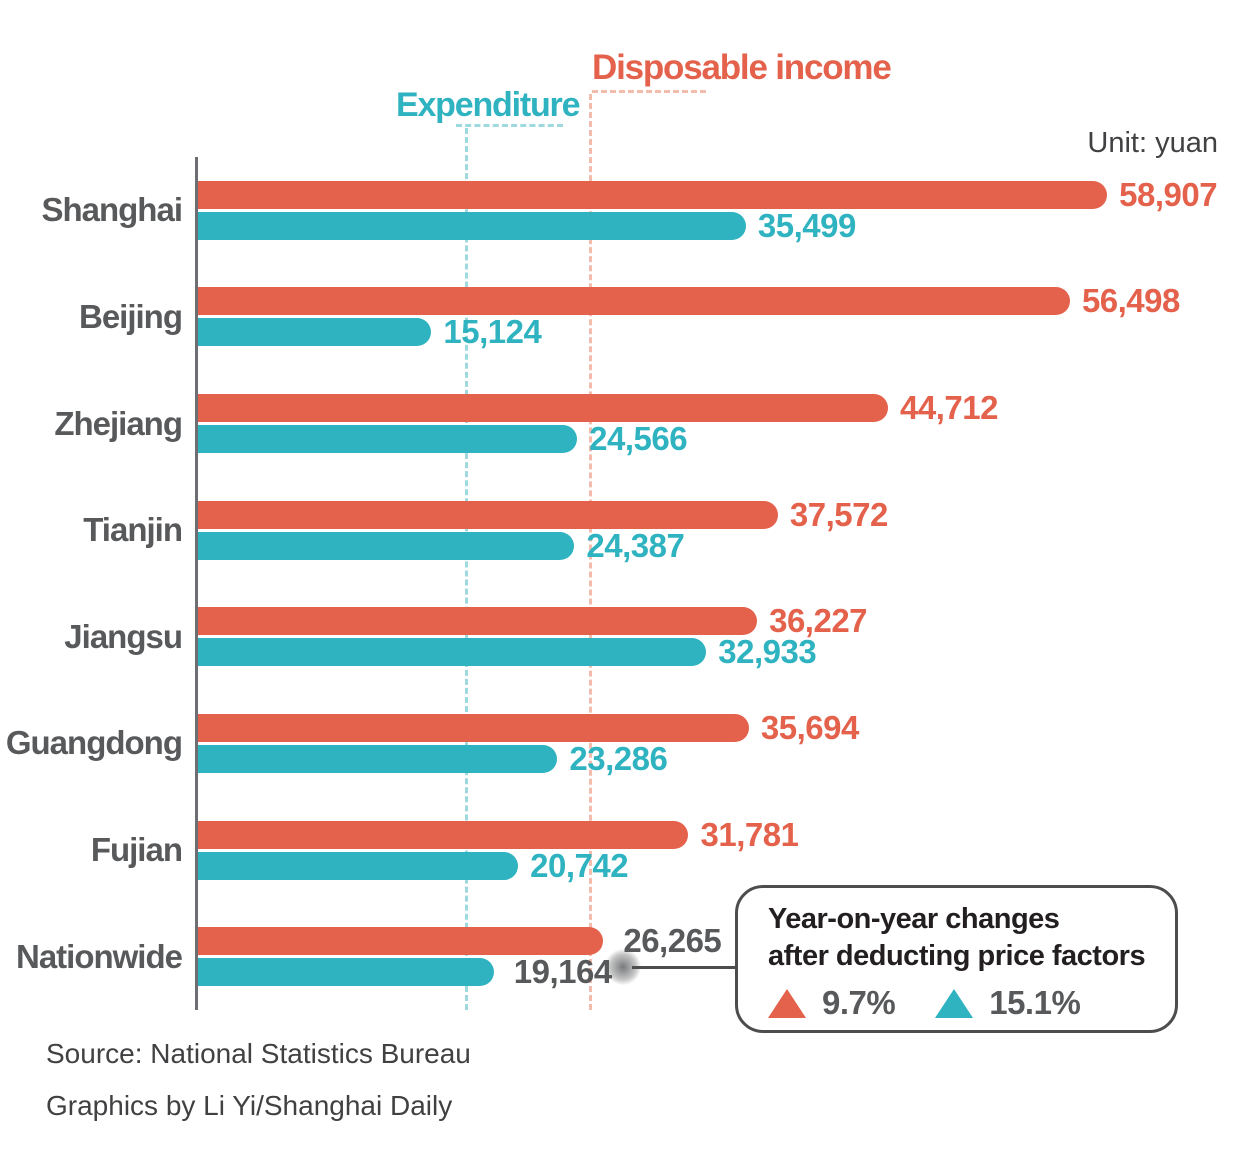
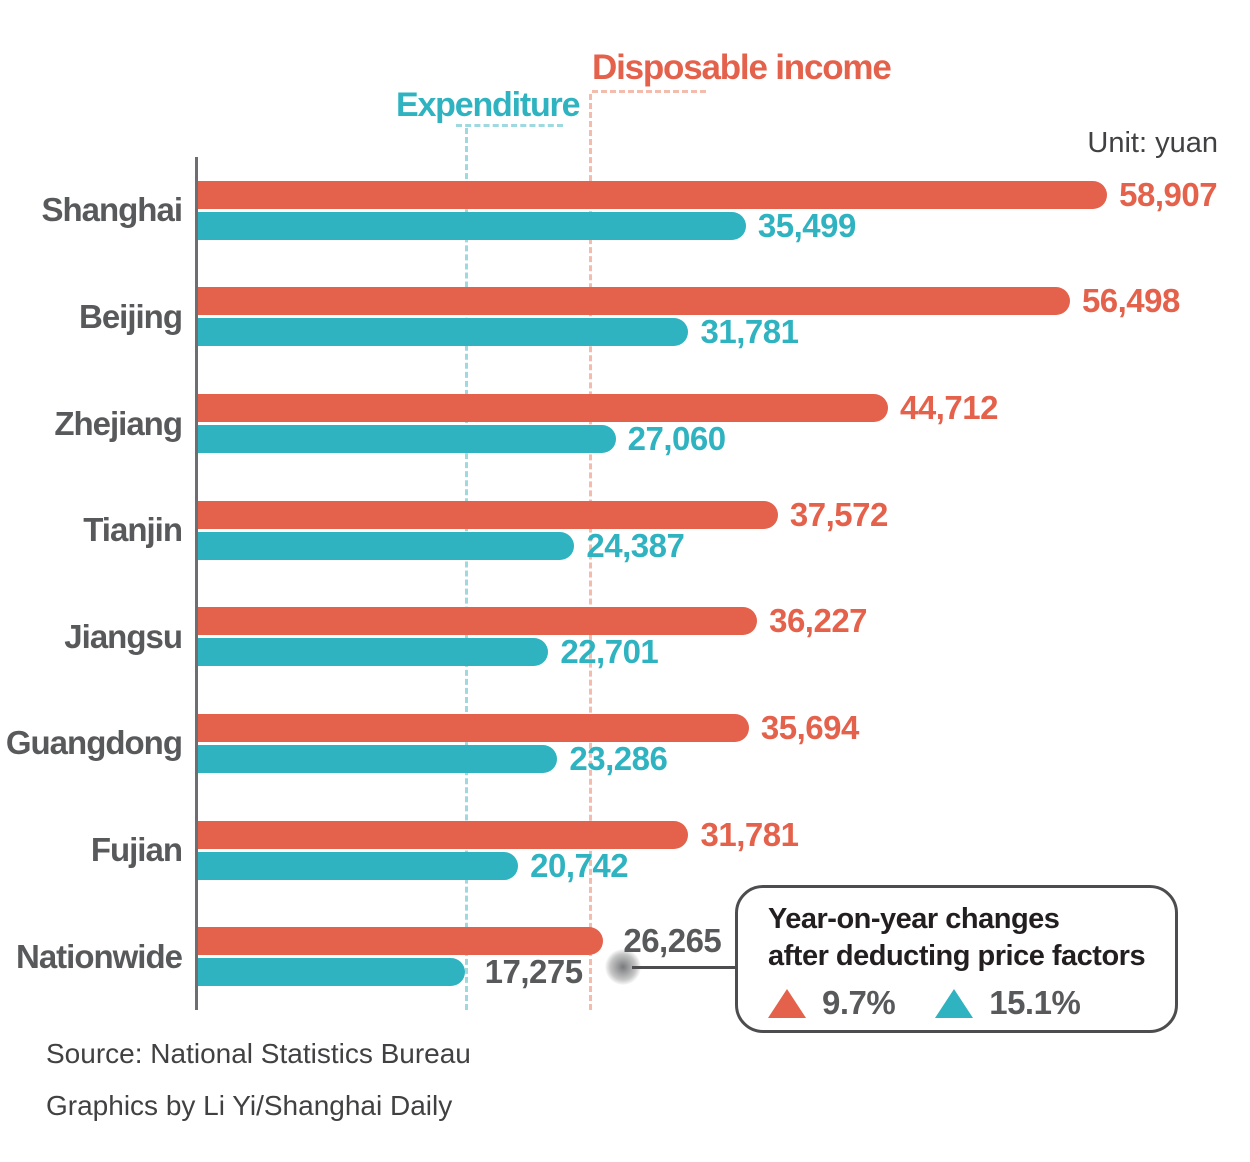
Expenditure/Beijing: 15,124 -> 31,781
Expenditure/Zhejiang: 24,566 -> 27,060
Expenditure/Jiangsu: 32,933 -> 22,701
Expenditure/Nationwide: 19,164 -> 17,275
